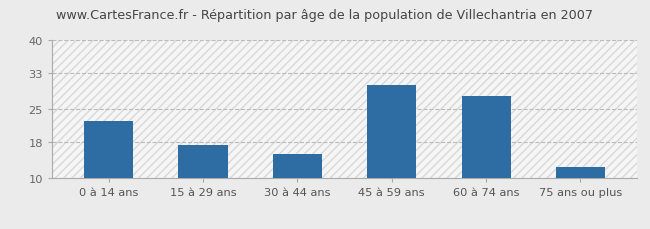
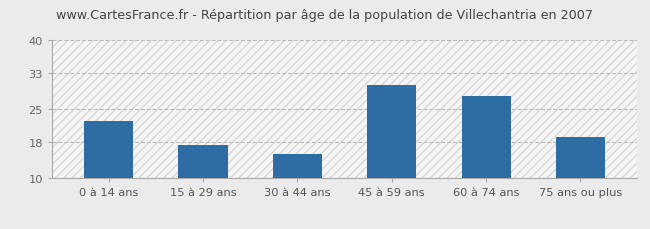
75 ans ou plus: 12.5 -> 19.0
